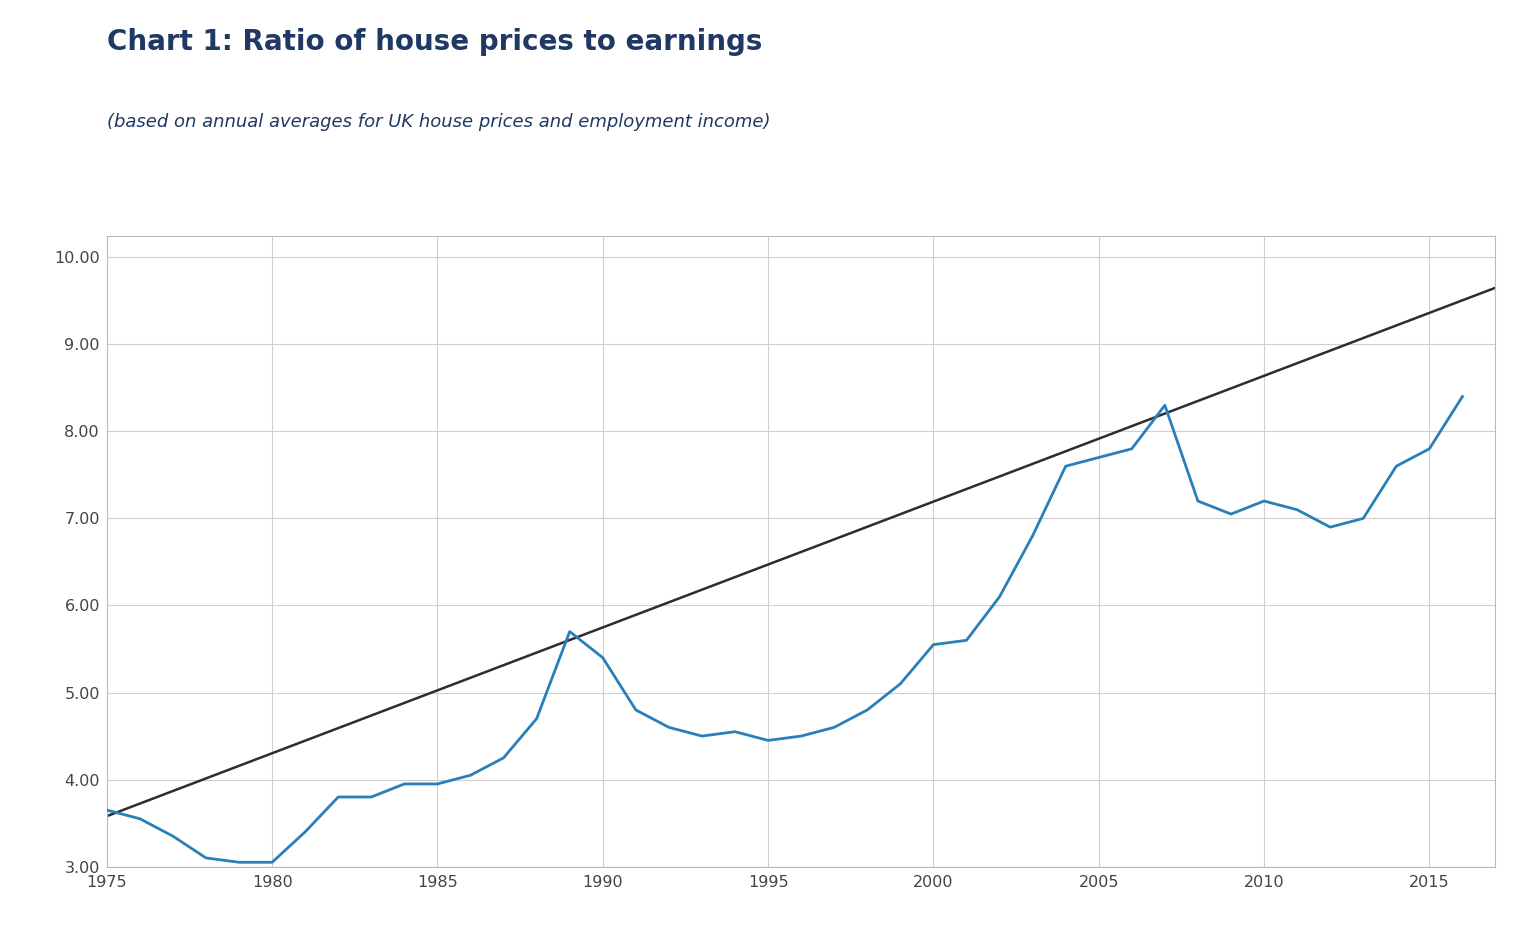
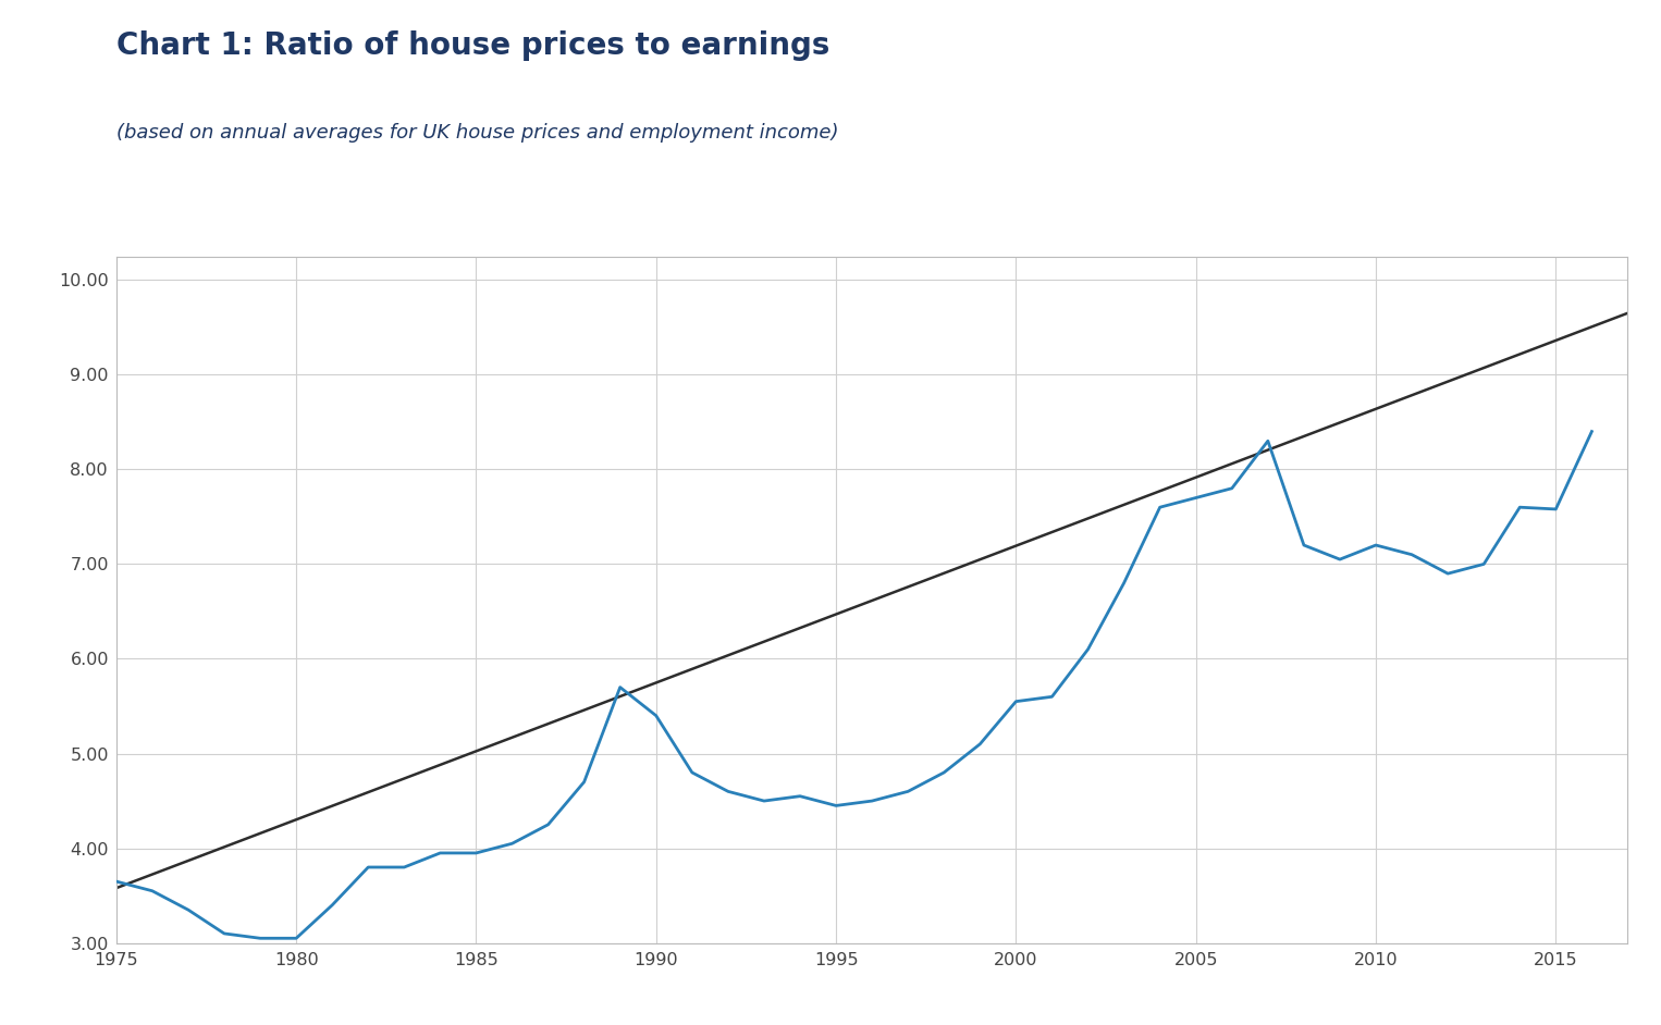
2015: 7.80 -> 7.58
